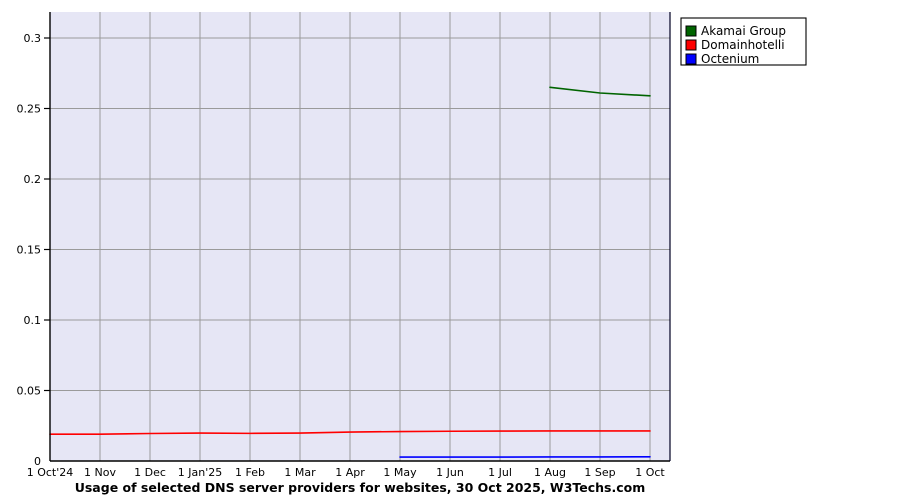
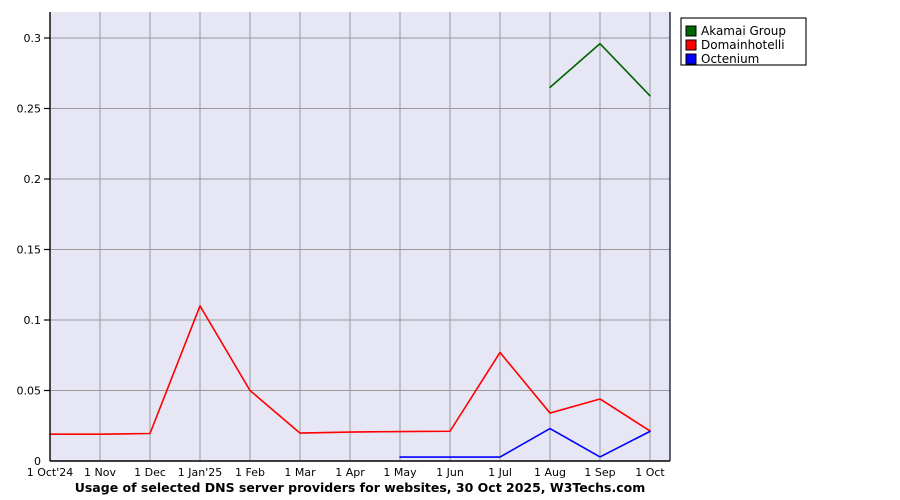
Domainhotelli/1 Jan'25: 0.020 -> 0.110
Domainhotelli/1 Feb: 0.020 -> 0.050
Domainhotelli/1 Jul: 0.021 -> 0.077
Domainhotelli/1 Aug: 0.021 -> 0.034
Octenium/1 Aug: 0.003 -> 0.023
Akamai Group/1 Sep: 0.261 -> 0.296
Domainhotelli/1 Sep: 0.021 -> 0.044
Octenium/1 Oct: 0.003 -> 0.021
